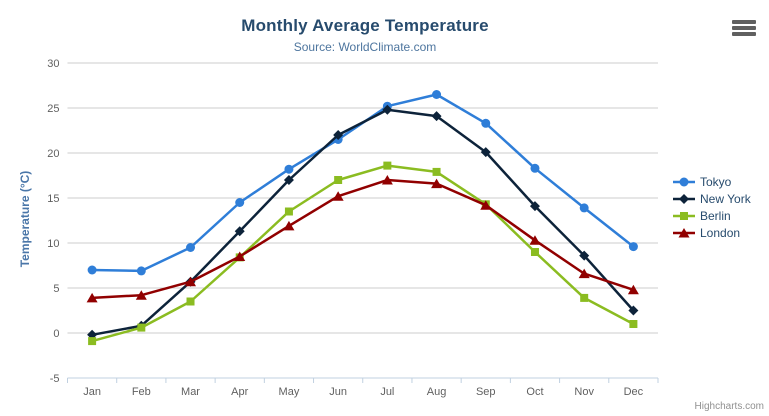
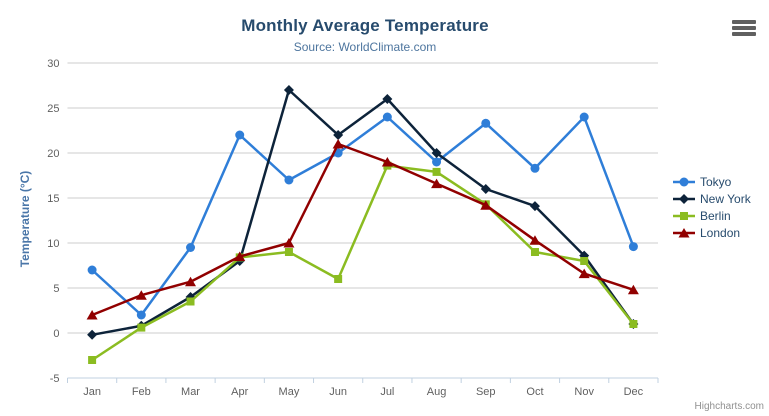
Berlin/Jan: -1 -> -3
London/Jan: 4 -> 2
Tokyo/Feb: 7 -> 2
New York/Mar: 6 -> 4
Tokyo/Apr: 14 -> 22
New York/Apr: 11 -> 8
Tokyo/May: 18 -> 17
New York/May: 17 -> 27
Berlin/May: 14 -> 9
London/May: 12 -> 10
Tokyo/Jun: 22 -> 20
Berlin/Jun: 17 -> 6
London/Jun: 15 -> 21
Tokyo/Jul: 25 -> 24
New York/Jul: 25 -> 26
London/Jul: 17 -> 19
Tokyo/Aug: 26 -> 19
New York/Aug: 24 -> 20
New York/Sep: 20 -> 16
Tokyo/Nov: 14 -> 24
Berlin/Nov: 4 -> 8
New York/Dec: 2 -> 1
